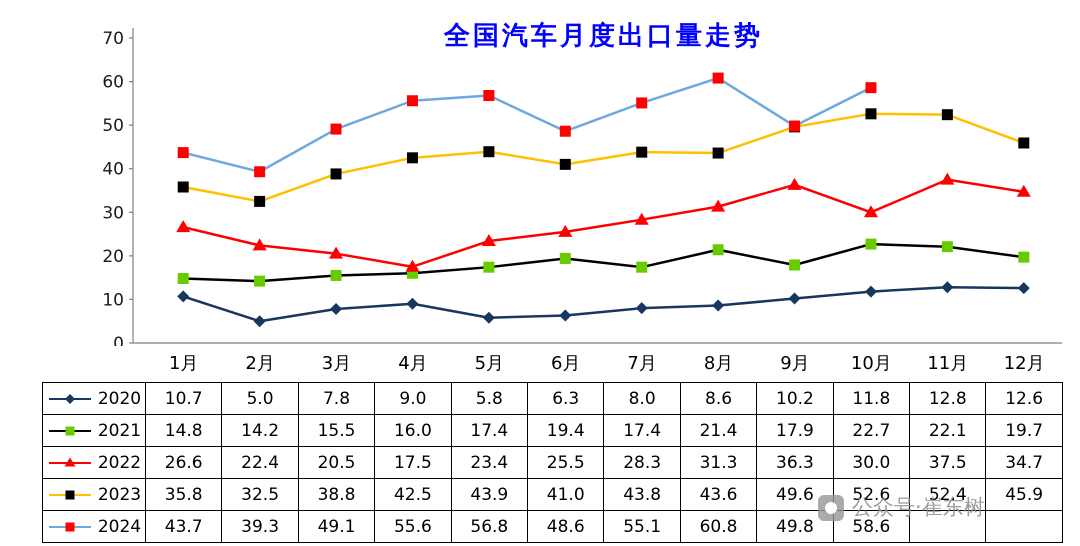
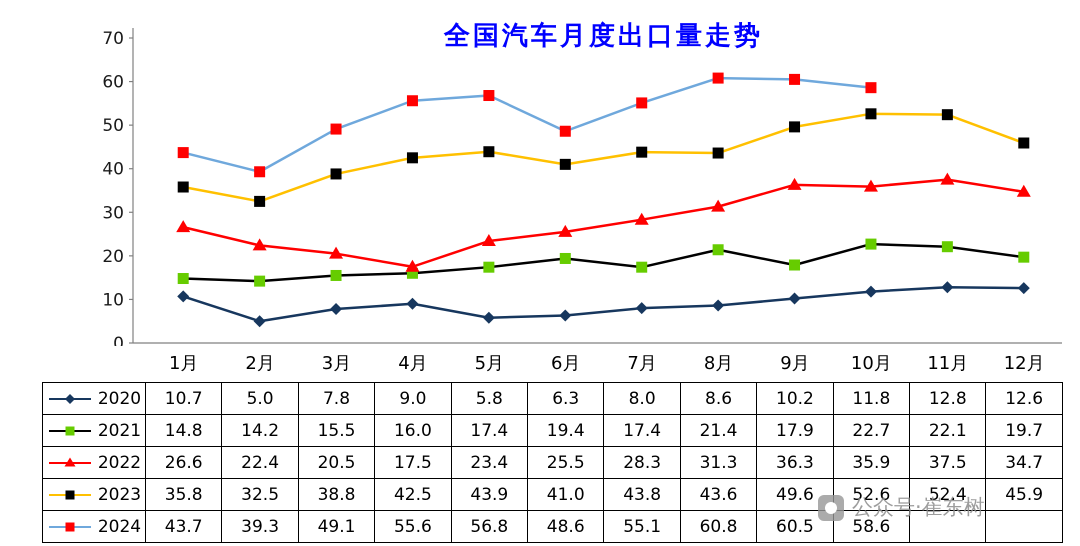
2024/9月: 49.8 -> 60.5
2022/10月: 30.0 -> 35.9
